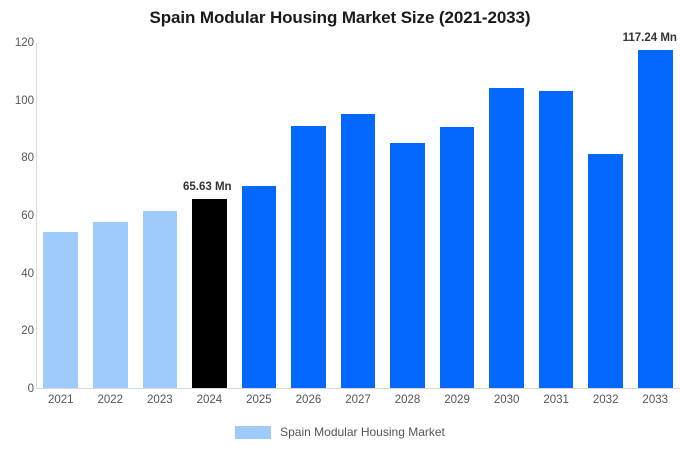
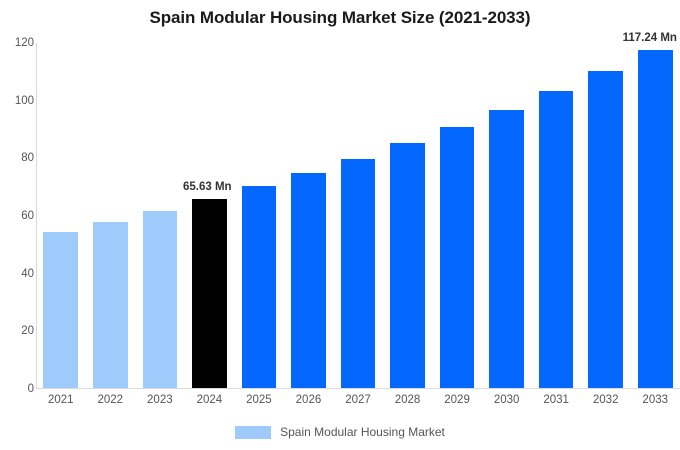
2026: 91 -> 74
2027: 95 -> 80
2030: 104 -> 96
2032: 81 -> 110
